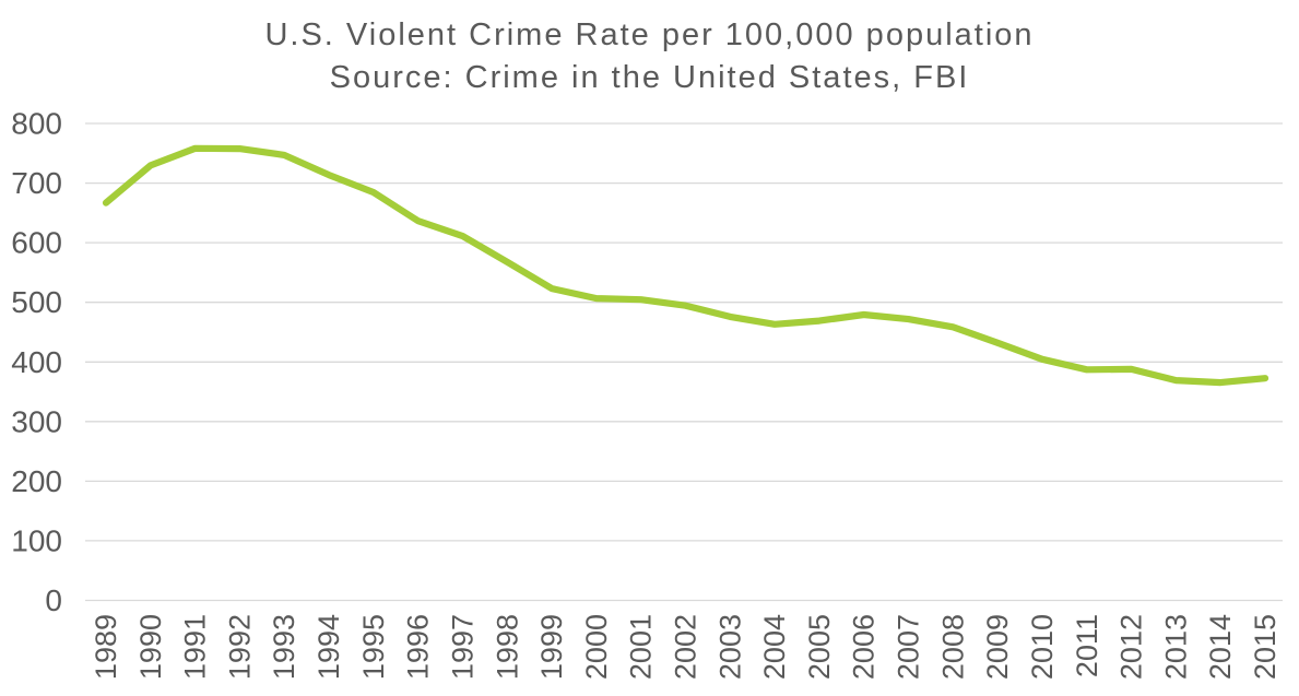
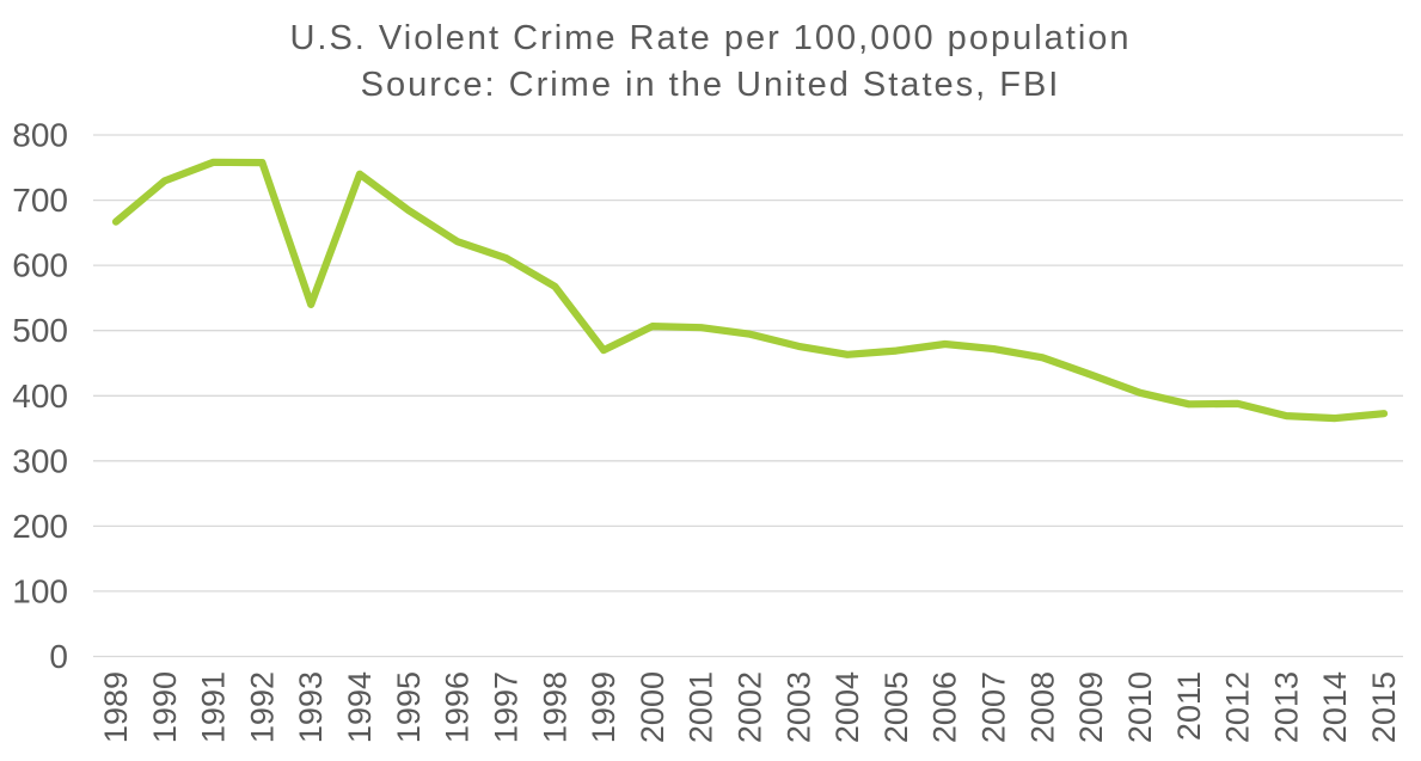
1993: 750 -> 540
1994: 710 -> 740
1999: 520 -> 470
